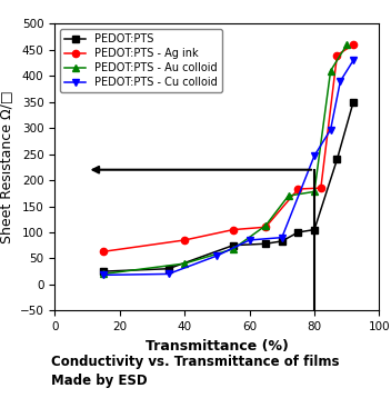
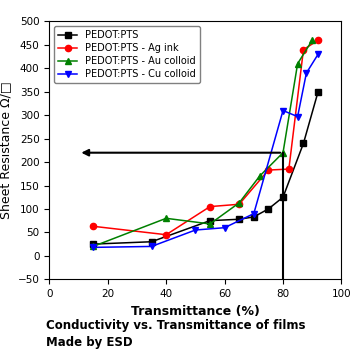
PEDOT:PTS - Ag ink/40: 85 -> 45
PEDOT:PTS - Au colloid/40: 40 -> 80
PEDOT:PTS - Cu colloid/60: 85 -> 60
PEDOT:PTS/80: 105 -> 125
PEDOT:PTS - Au colloid/80: 178 -> 220
PEDOT:PTS - Cu colloid/80: 247 -> 310
